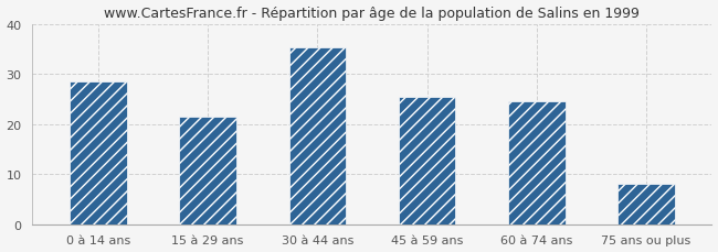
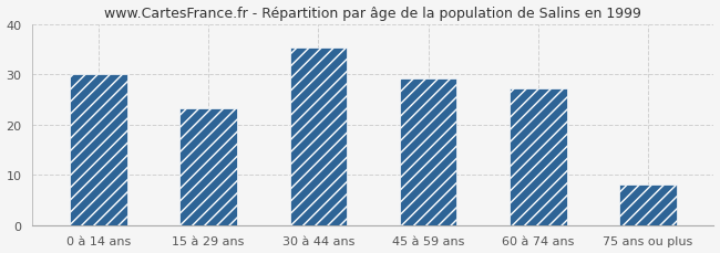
0 à 14 ans: 28.5 -> 30.1
15 à 29 ans: 21.5 -> 23.2
45 à 59 ans: 25.5 -> 29.2
60 à 74 ans: 24.5 -> 27.1
